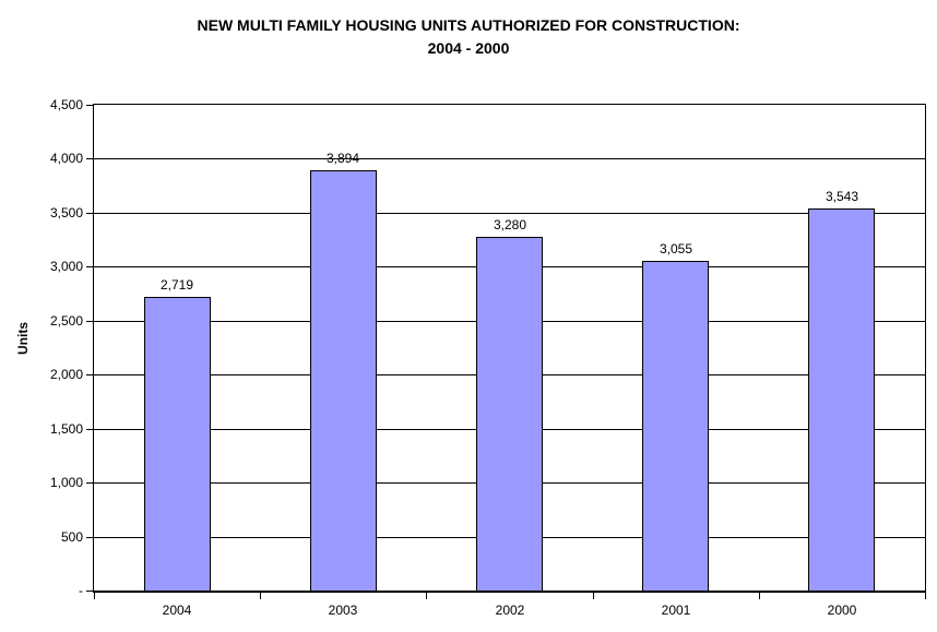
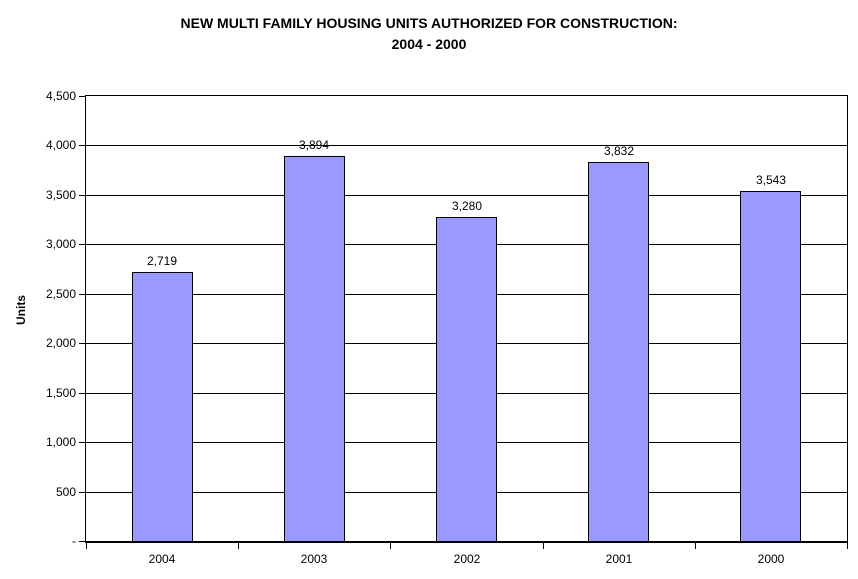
2001: 3,055 -> 3,832
